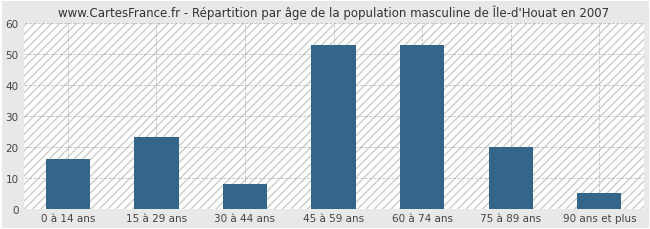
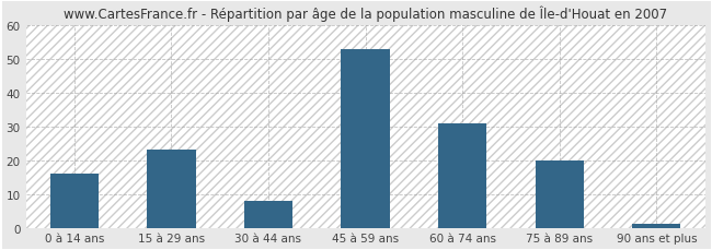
60 à 74 ans: 53 -> 31
90 ans et plus: 5 -> 1
